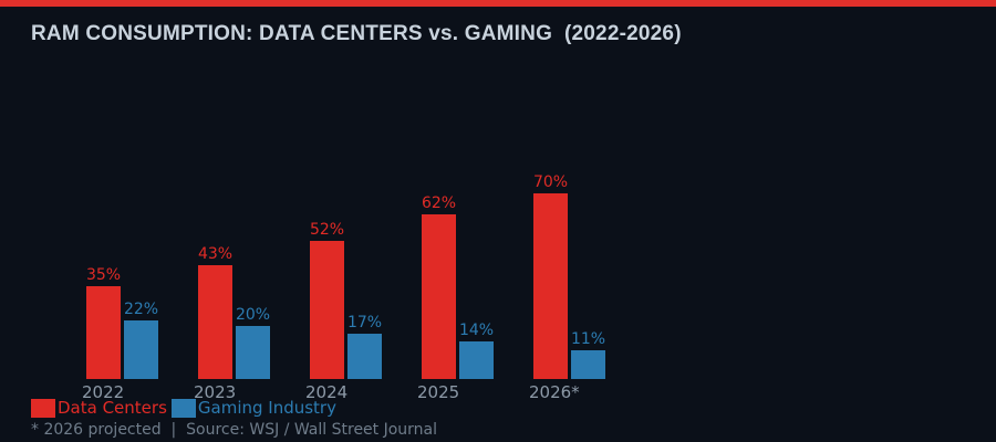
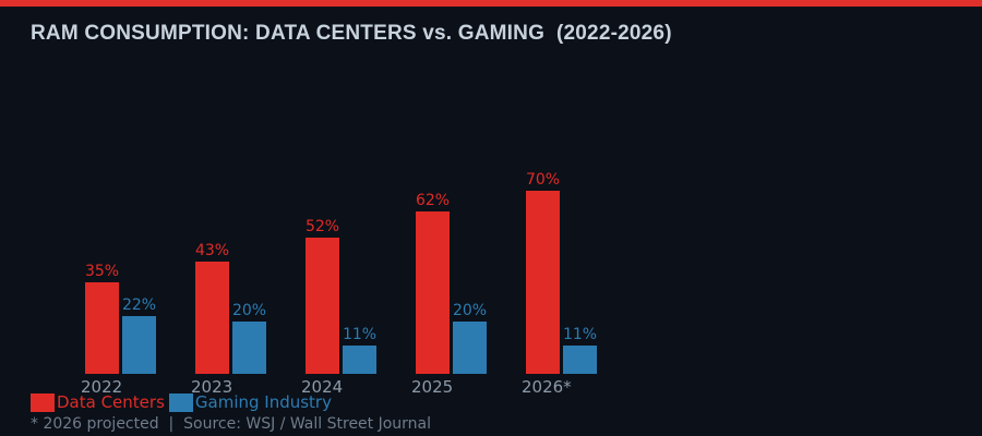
Gaming Industry/2024: 17% -> 11%
Gaming Industry/2025: 14% -> 20%
